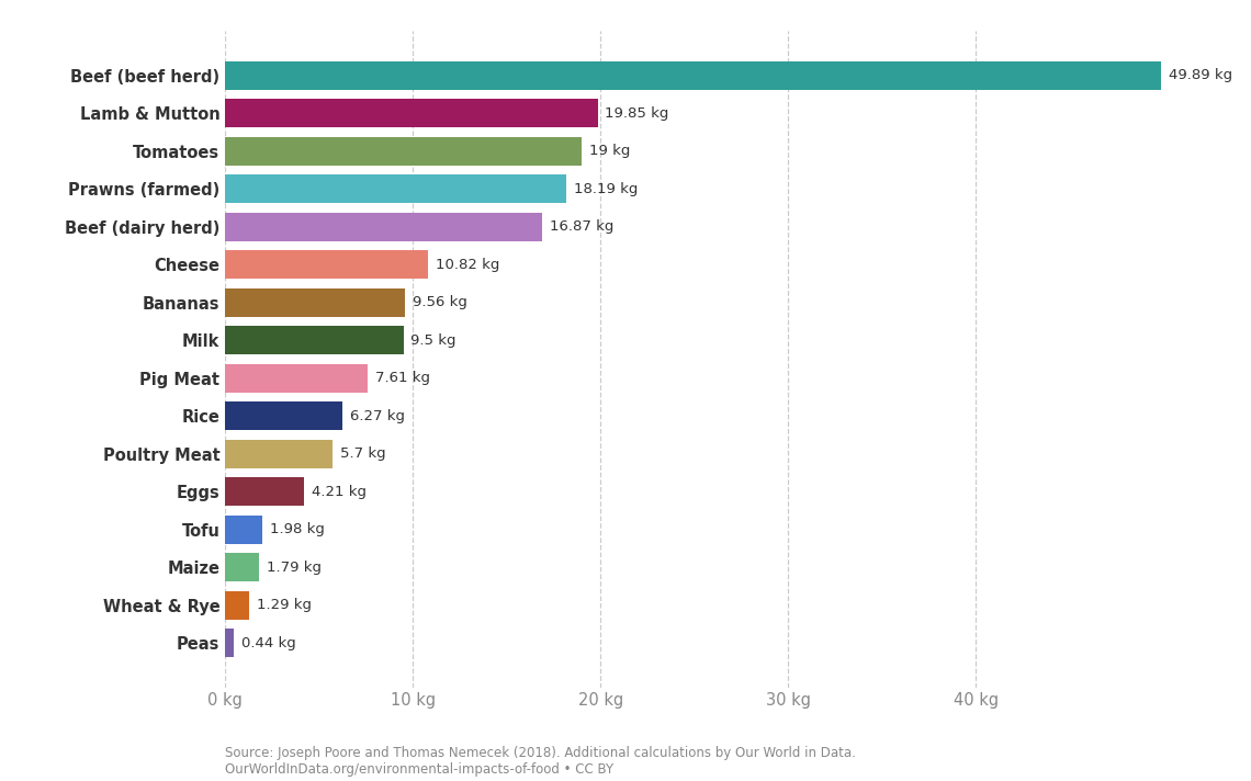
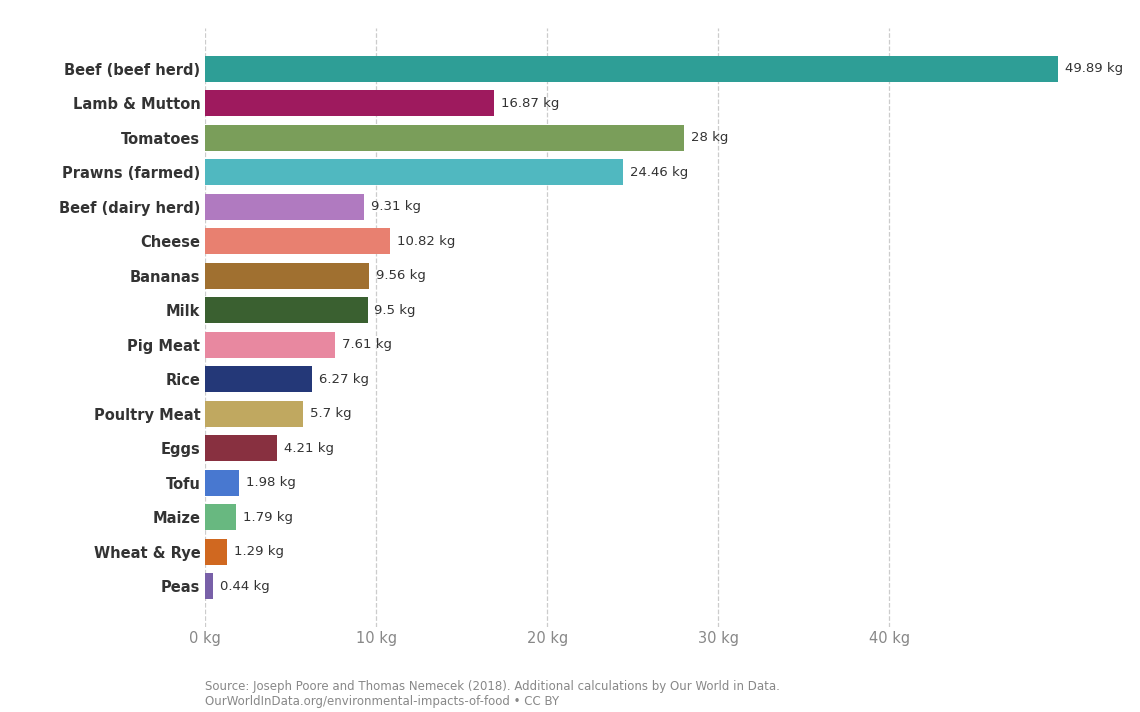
Lamb & Mutton: 19.85 -> 16.87
Tomatoes: 19 -> 28
Prawns (farmed): 18.19 -> 24.46
Beef (dairy herd): 16.87 -> 9.31
